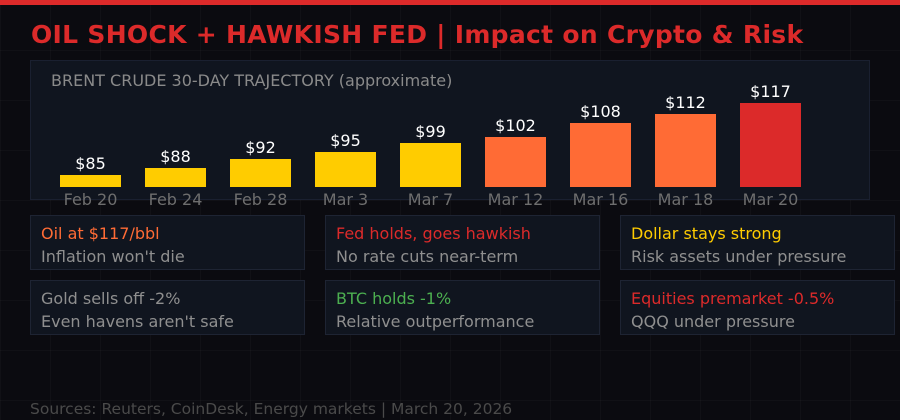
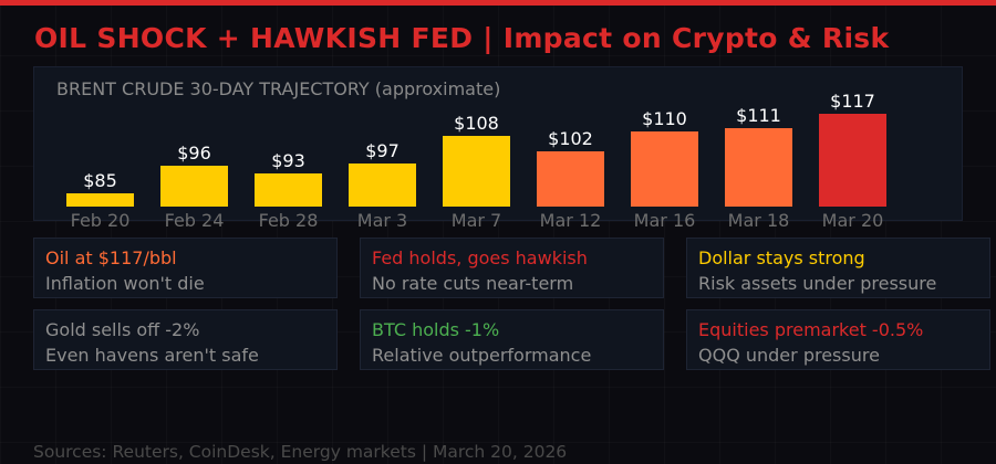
Feb 24: $88 -> $96
Feb 28: $92 -> $93
Mar 3: $95 -> $97
Mar 7: $99 -> $108
Mar 16: $108 -> $110
Mar 18: $112 -> $111
